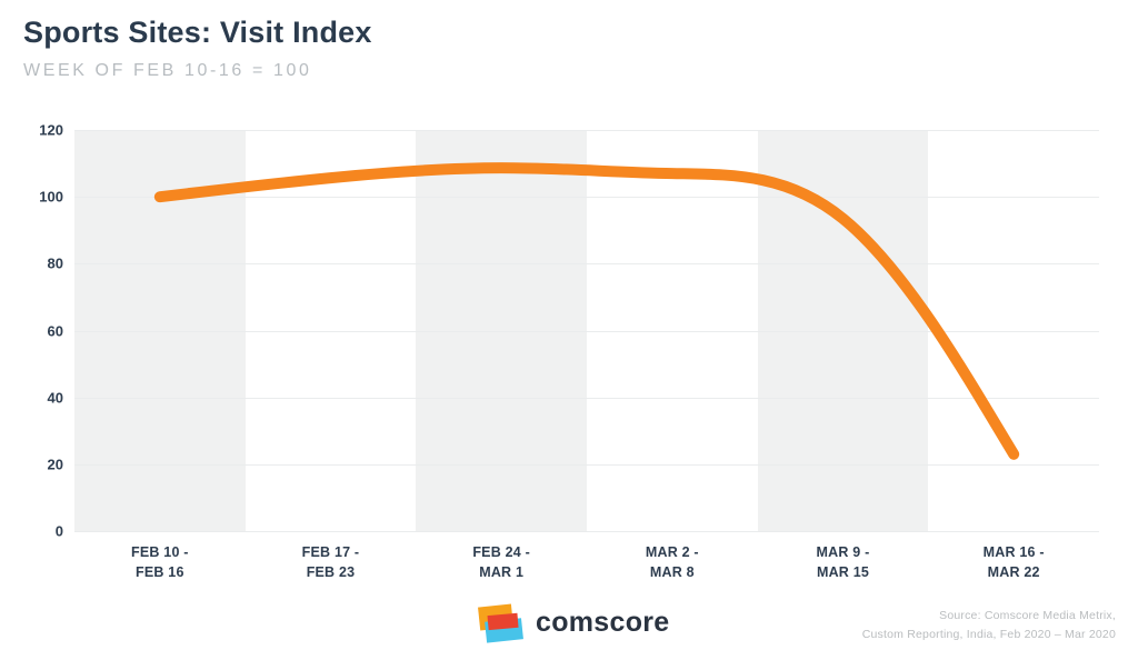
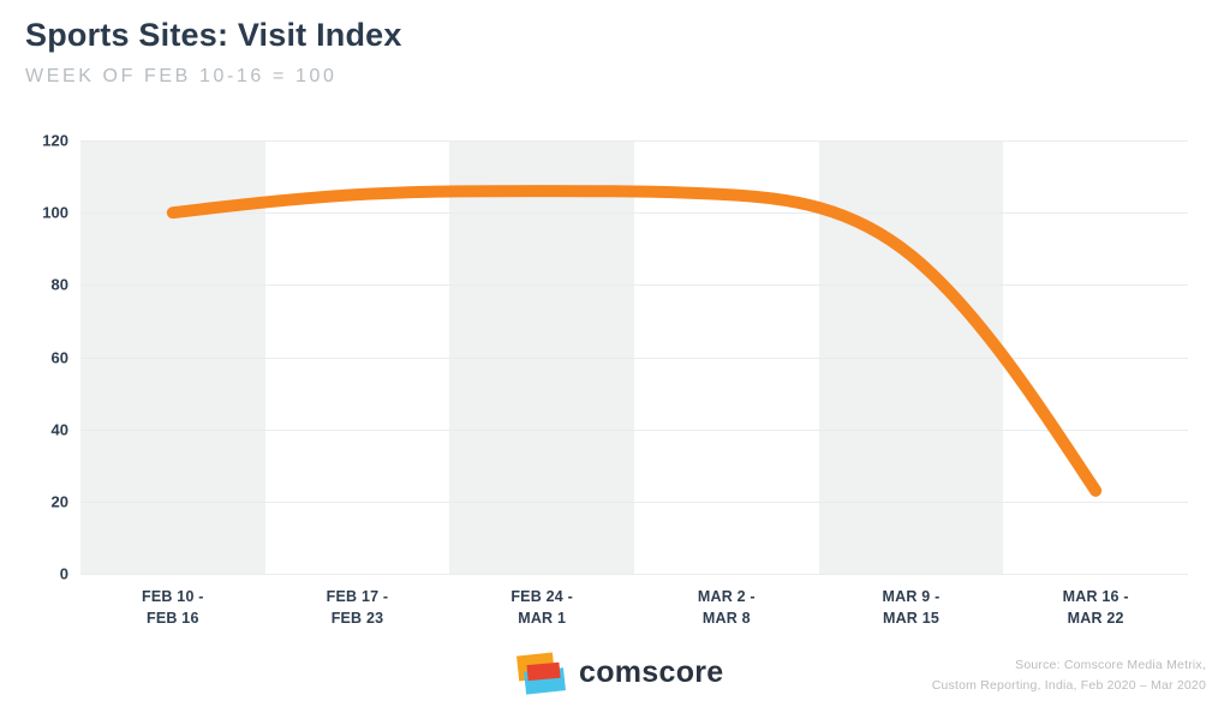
FEB 24 - MAR 1: 110 -> 106
MAR 9 - MAR 15: 108 -> 100
